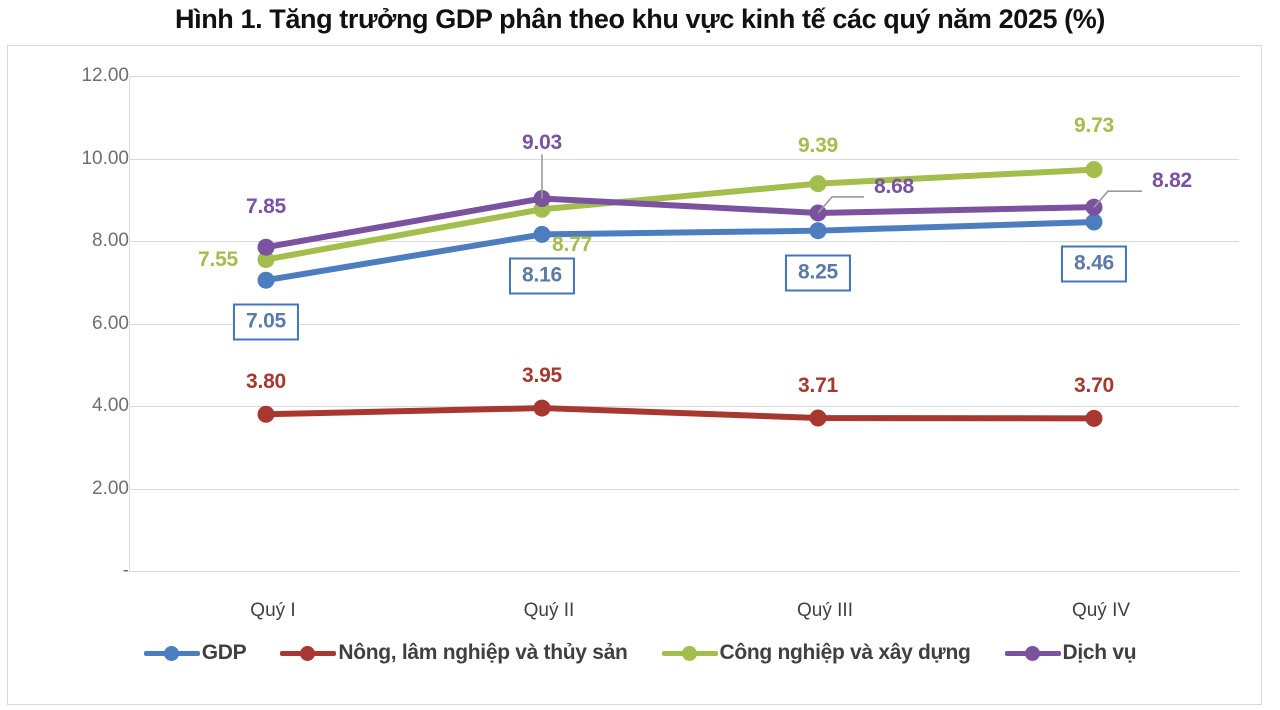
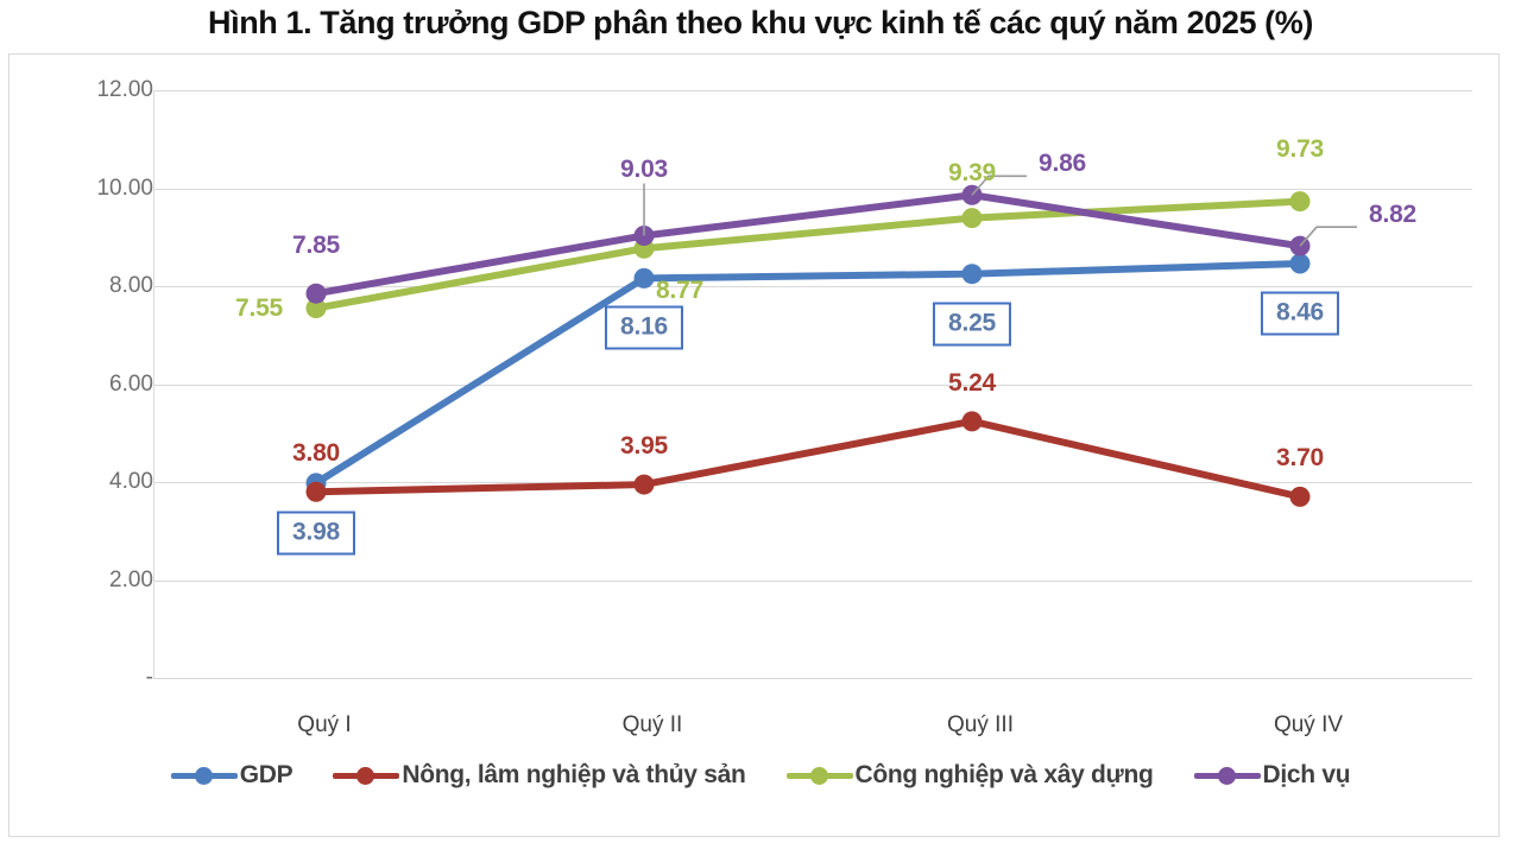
GDP/Quý I: 7.05 -> 3.98
Nông, lâm nghiệp và thủy sản/Quý III: 3.71 -> 5.24
Dịch vụ/Quý III: 8.68 -> 9.86
